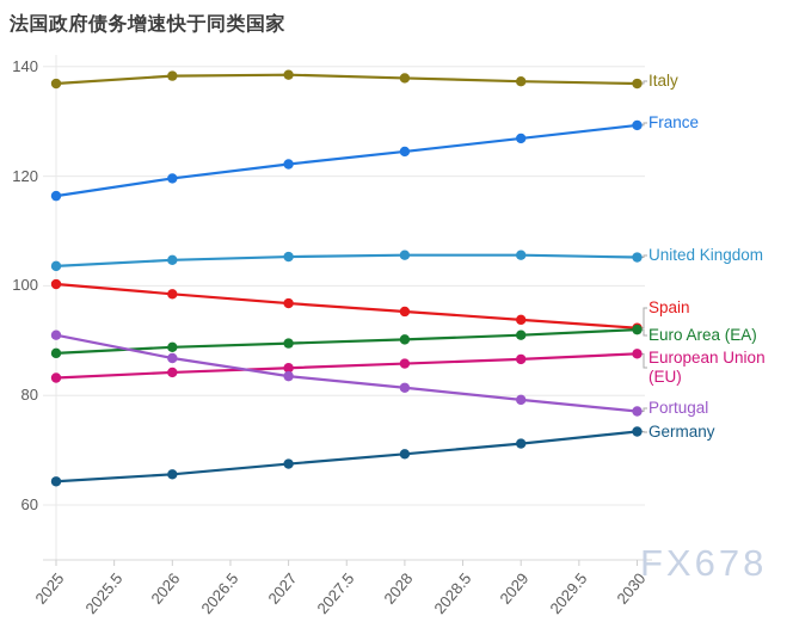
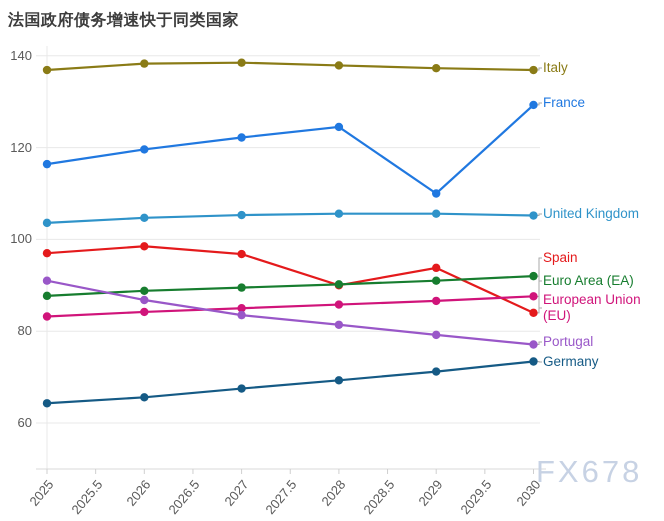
Spain/2025: 100 -> 97
Spain/2028: 95 -> 90
France/2029: 127 -> 110
Spain/2030: 92 -> 84
